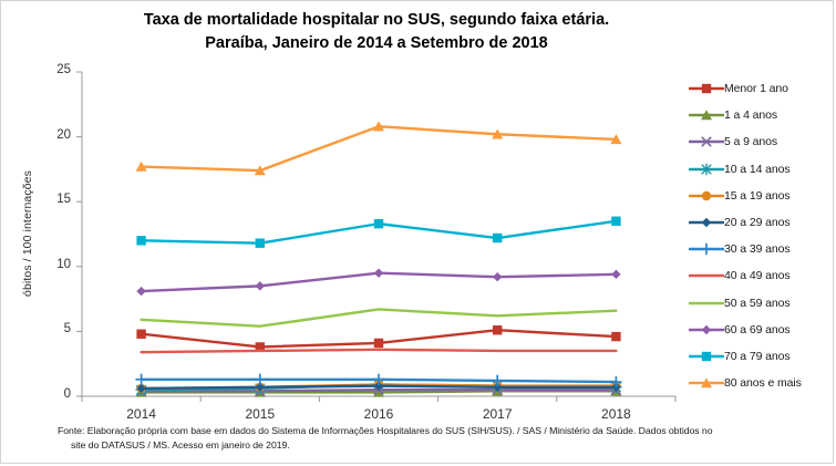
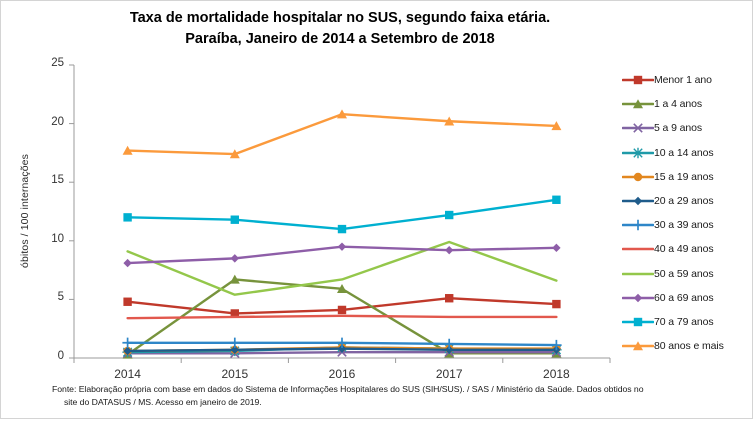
50 a 59 anos/2014: 5.9 -> 9.1
1 a 4 anos/2015: 0.3 -> 6.7
1 a 4 anos/2016: 0.3 -> 5.9
70 a 79 anos/2016: 13.3 -> 11.0
50 a 59 anos/2017: 6.2 -> 9.9
